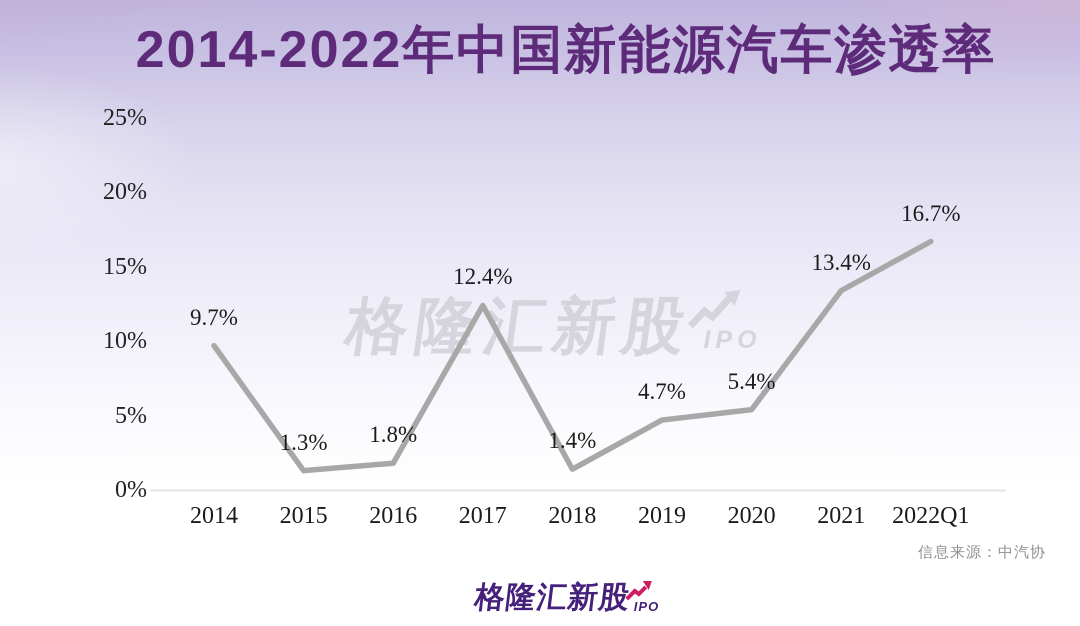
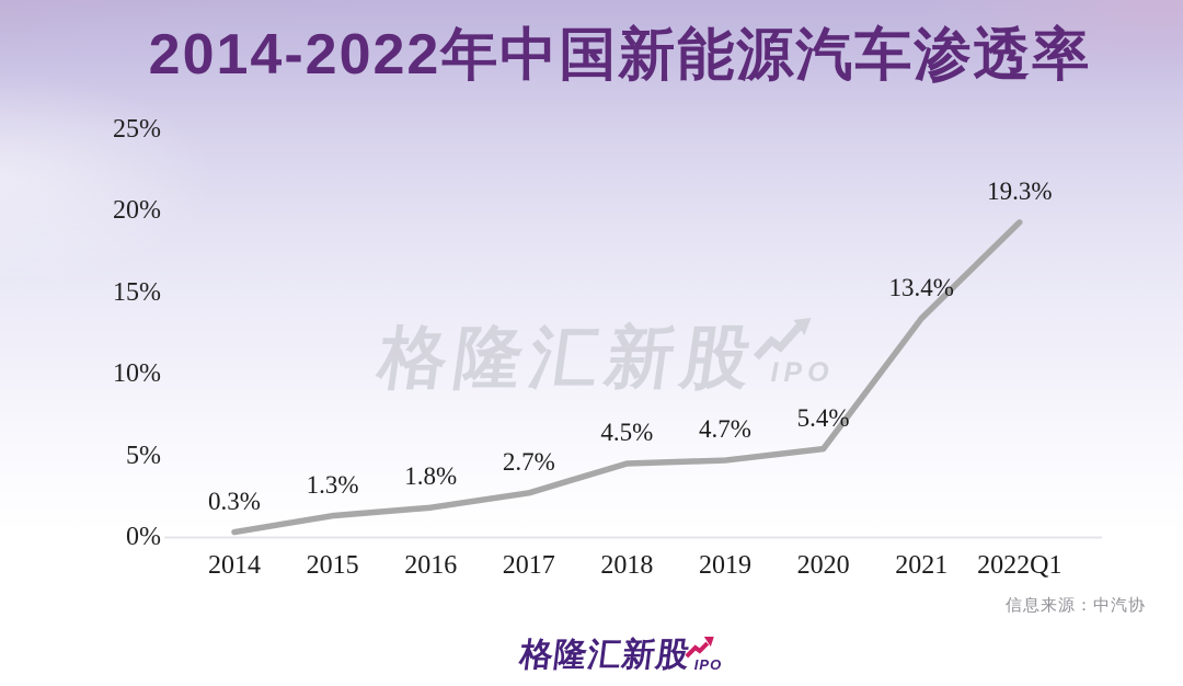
2014: 9.7% -> 0.3%
2017: 12.4% -> 2.7%
2018: 1.4% -> 4.5%
2022Q1: 16.7% -> 19.3%
